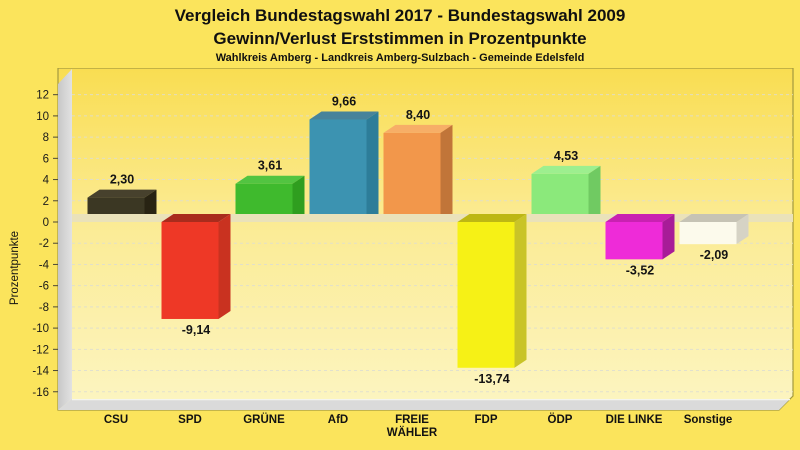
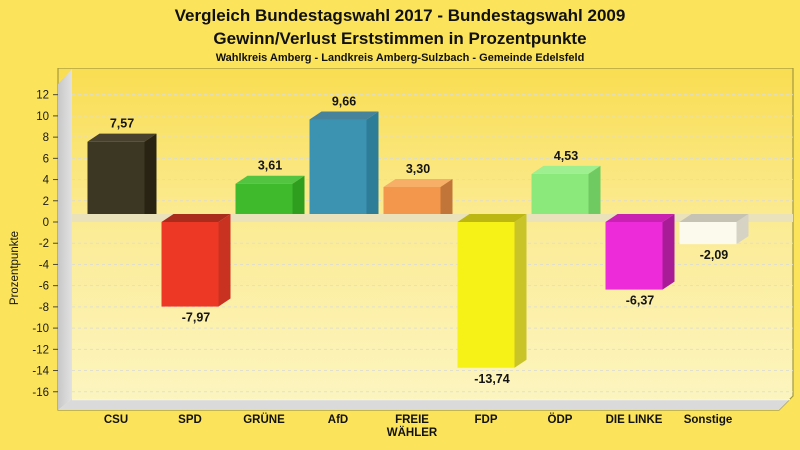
CSU: 2,30 -> 7,57
SPD: -9,14 -> -7,97
FREIE WÄHLER: 8,40 -> 3,30
DIE LINKE: -3,52 -> -6,37
